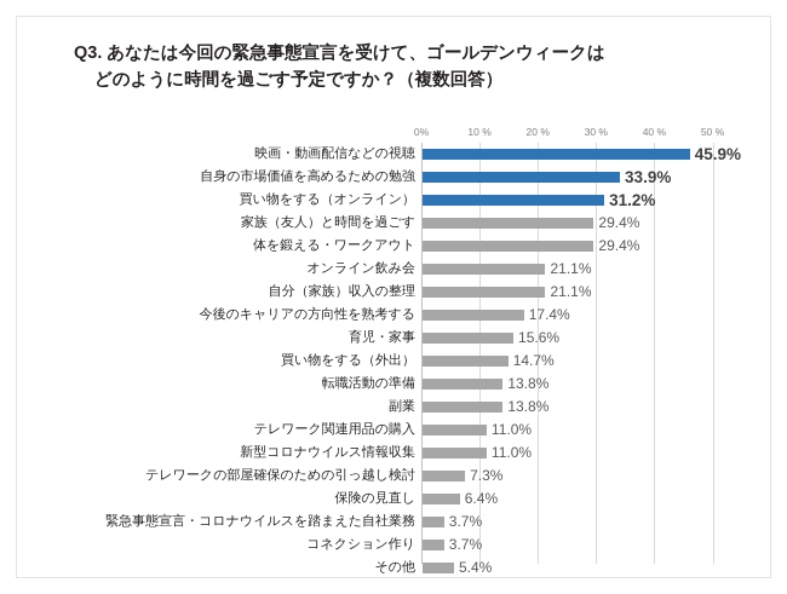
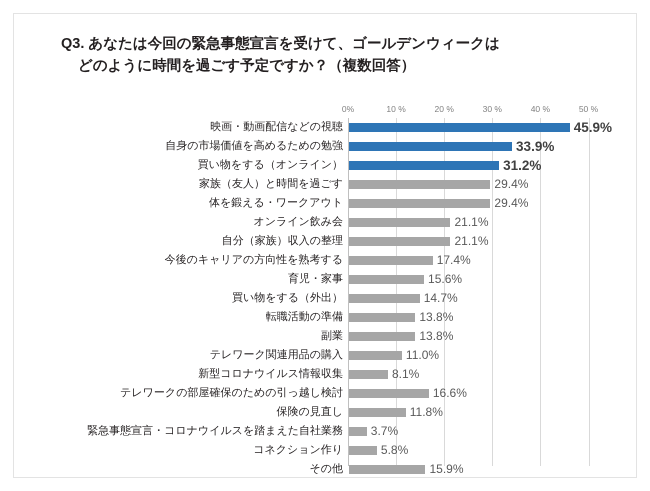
新型コロナウイルス情報収集: 11.0% -> 8.1%
テレワークの部屋確保のための引っ越し検討: 7.3% -> 16.6%
保険の見直し: 6.4% -> 11.8%
コネクション作り: 3.7% -> 5.8%
その他: 5.4% -> 15.9%
